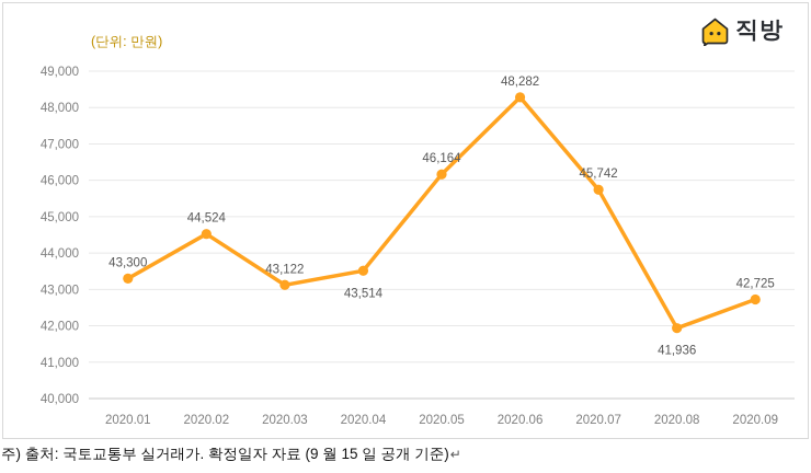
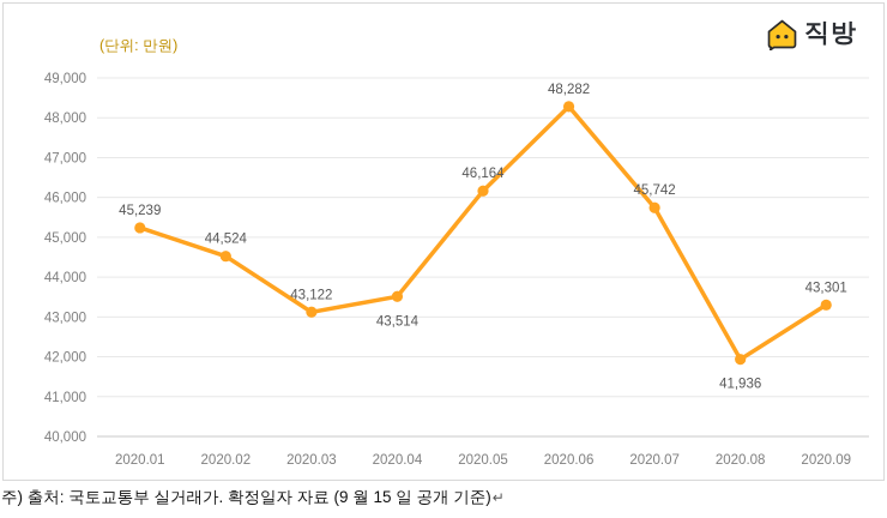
2020.01: 43,300 -> 45,239
2020.09: 42,725 -> 43,301
